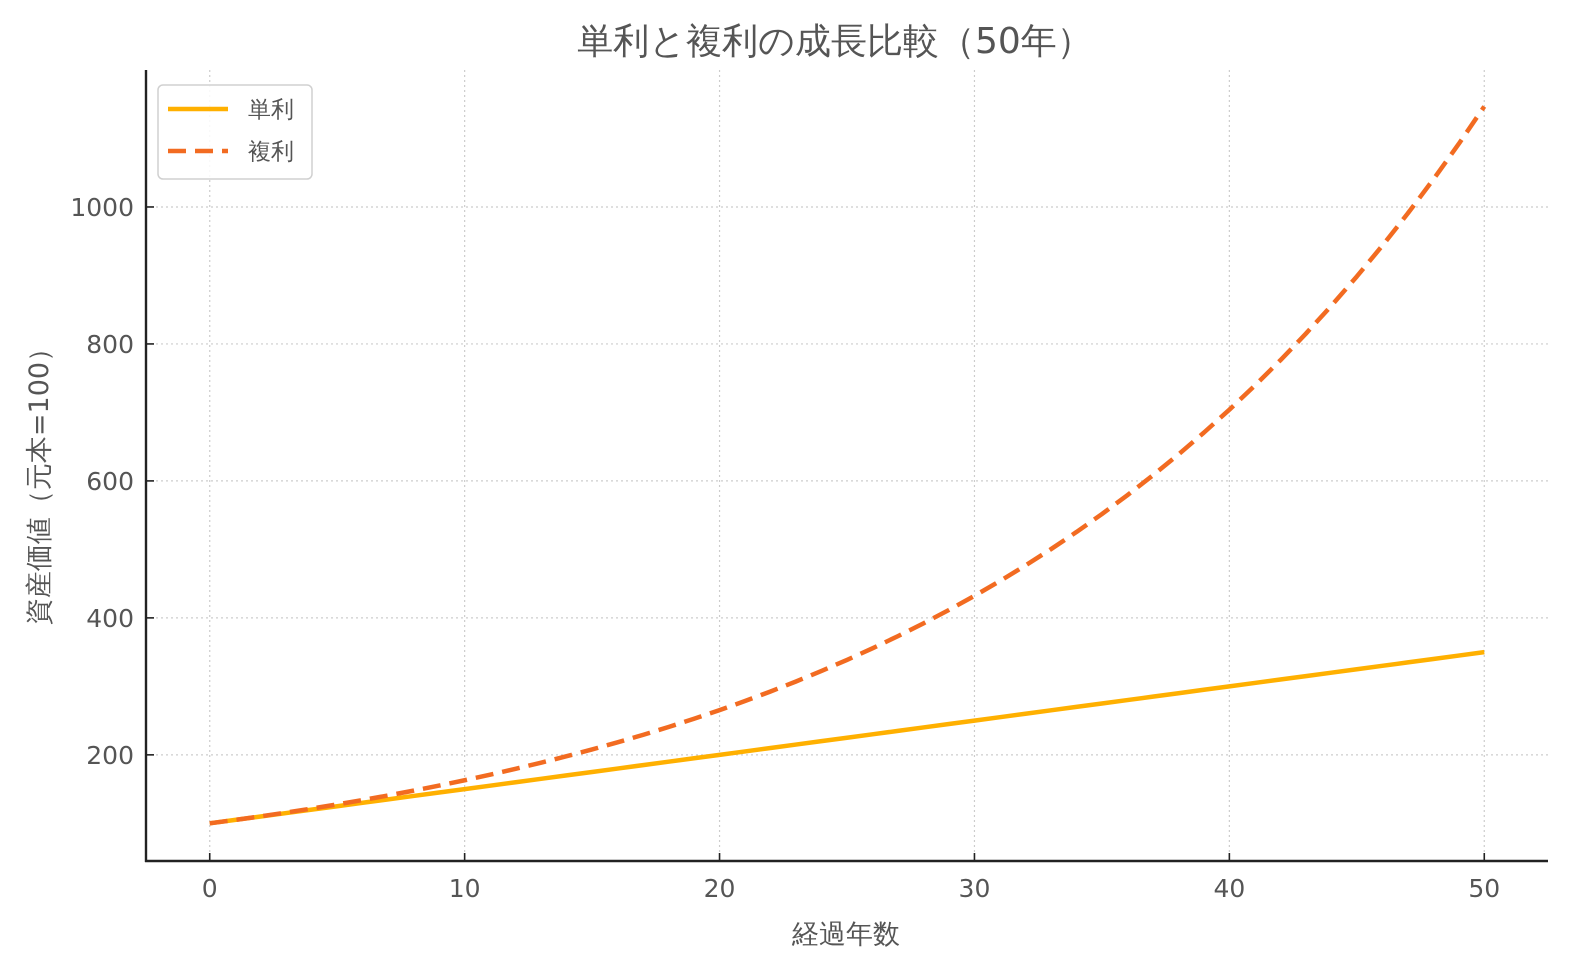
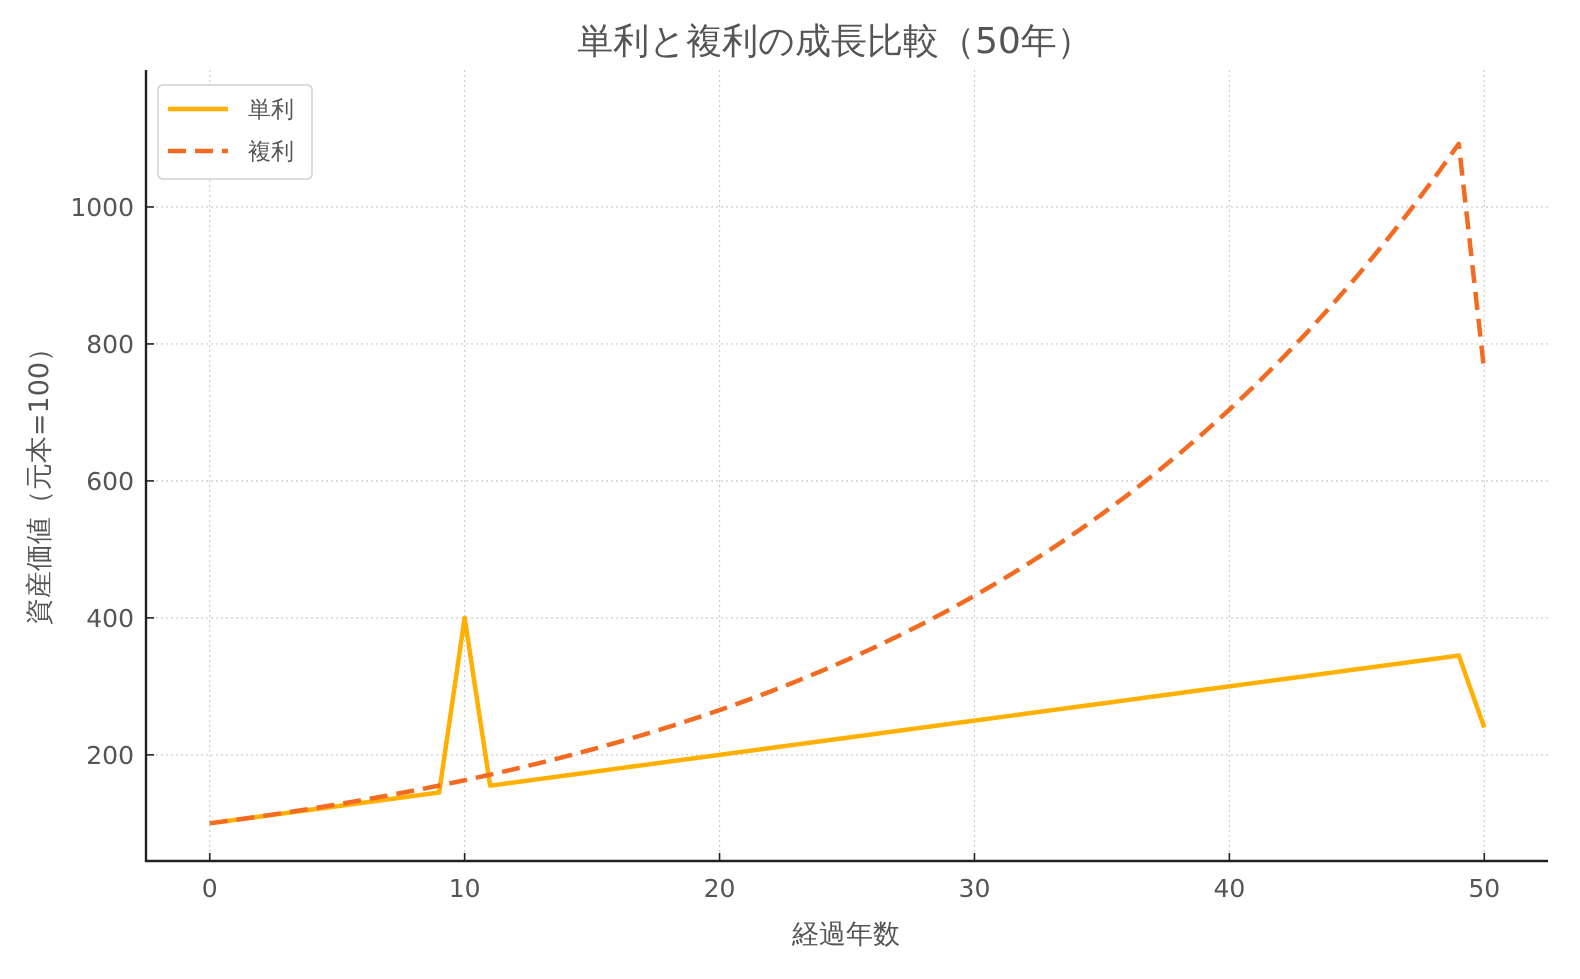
単利/10: 150 -> 400
単利/50: 350 -> 240
複利/50: 1150 -> 760
